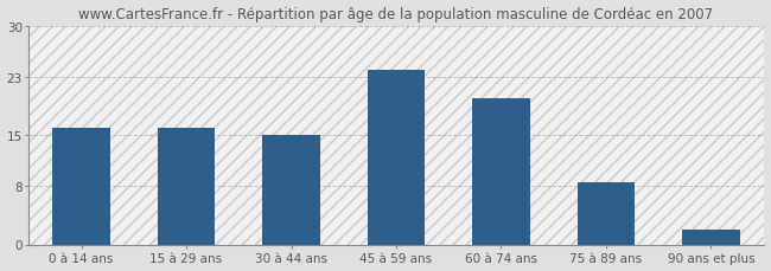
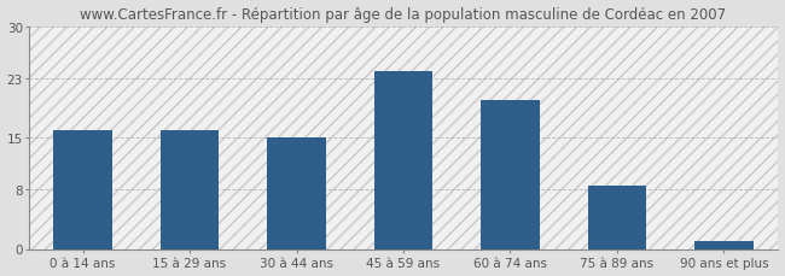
90 ans et plus: 2.0 -> 1.0
